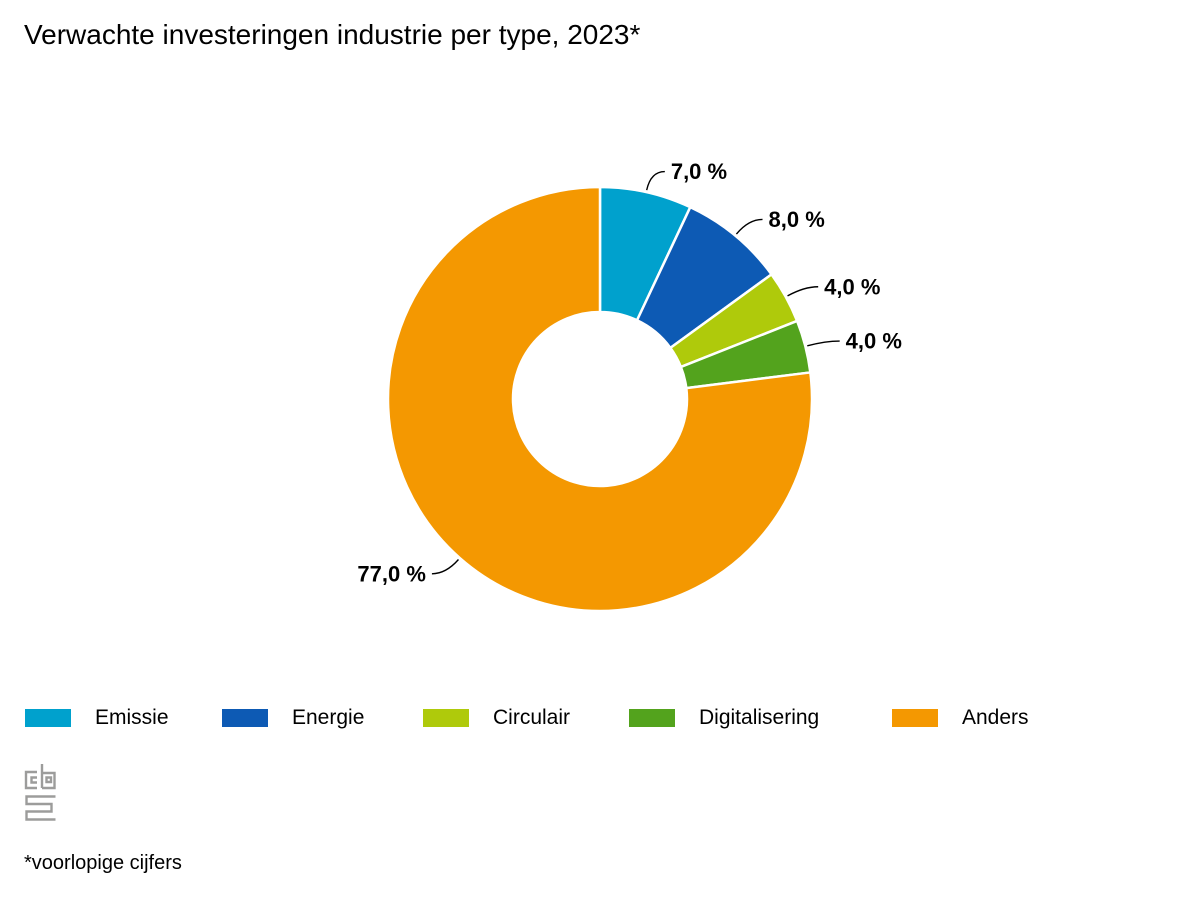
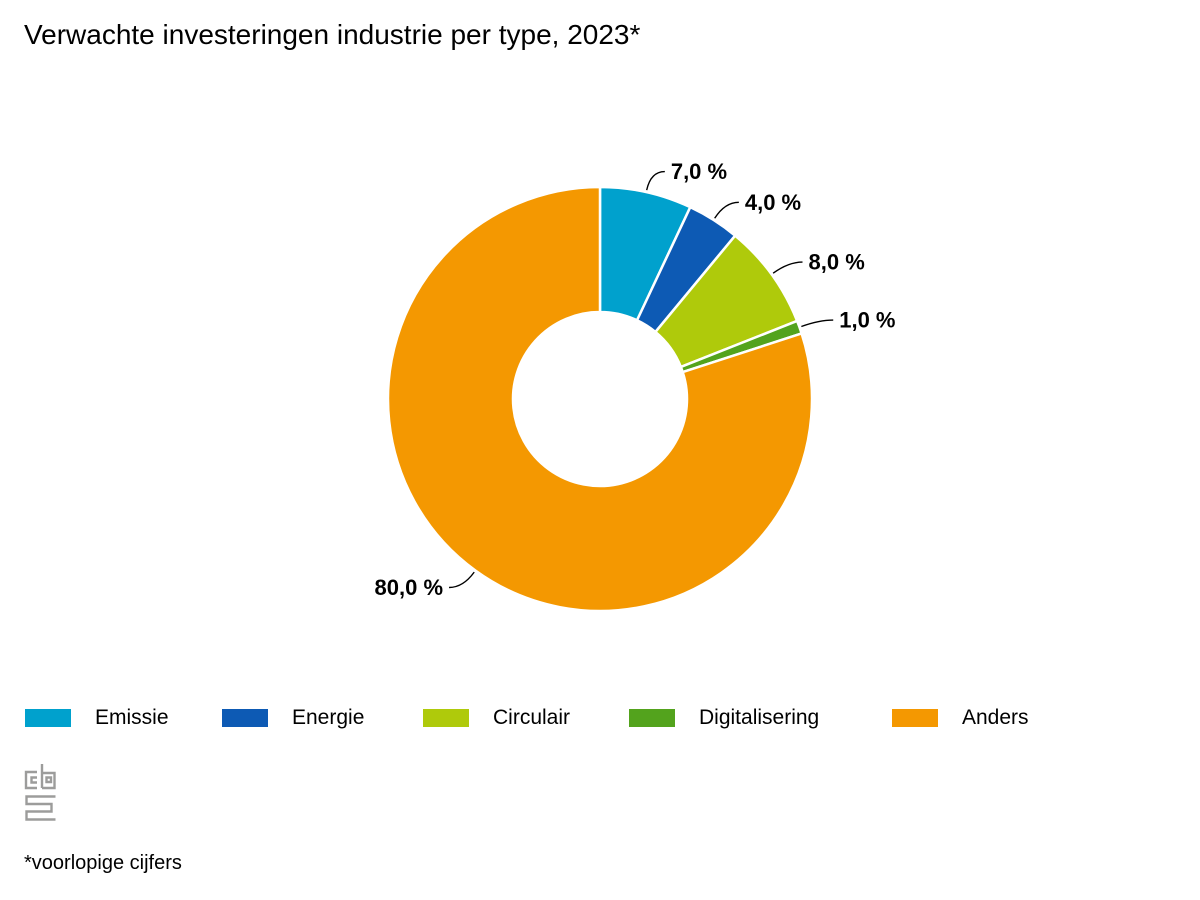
Energie: 8,0 -> 4,0
Circulair: 4,0 -> 8,0
Digitalisering: 4,0 -> 1,0
Anders: 77,0 -> 80,0
